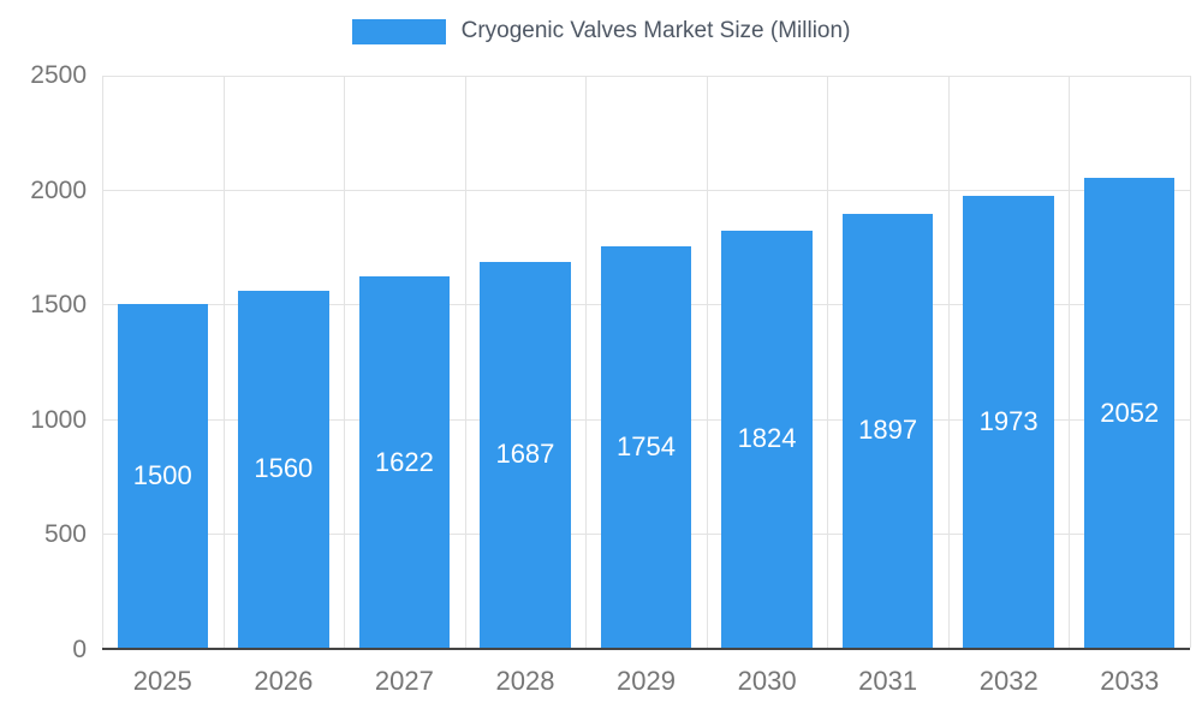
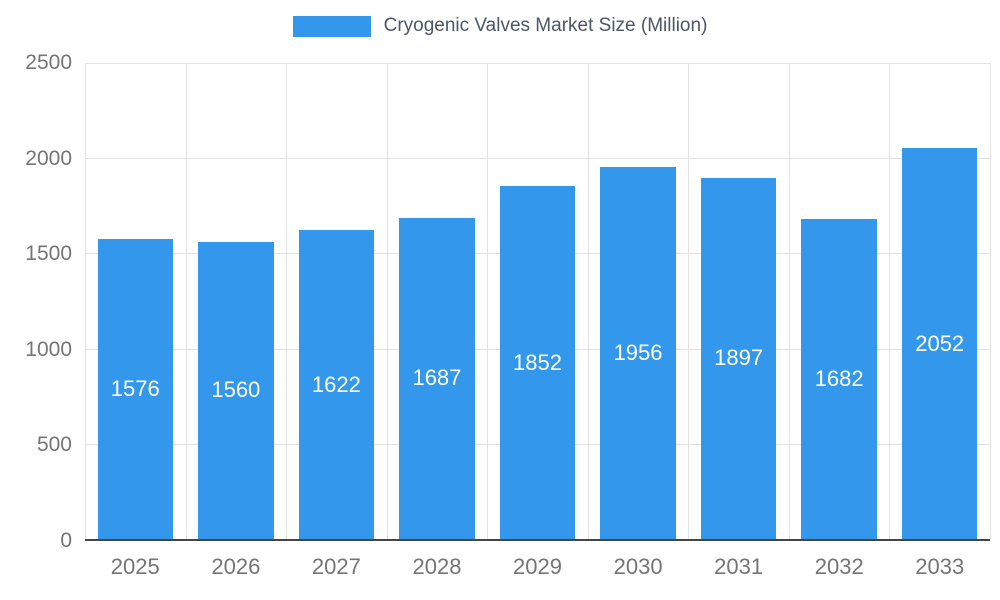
2025: 1500 -> 1576
2029: 1754 -> 1852
2030: 1824 -> 1956
2032: 1973 -> 1682
